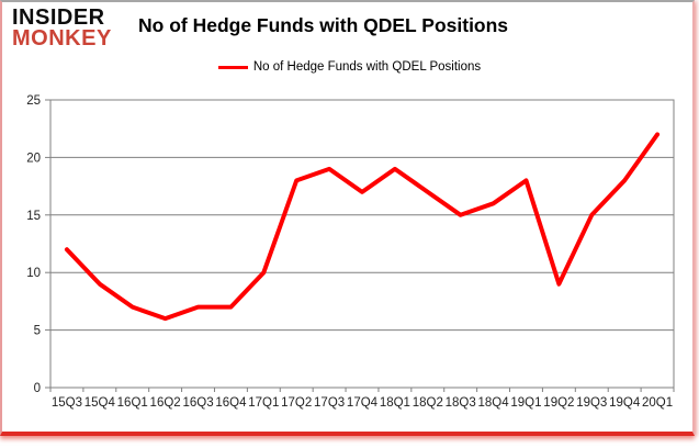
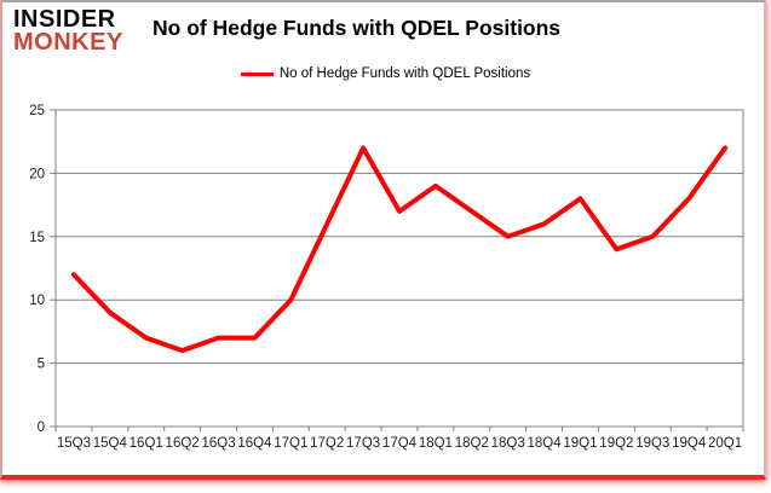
17Q2: 18 -> 16
17Q3: 19 -> 22
19Q2: 9 -> 14
